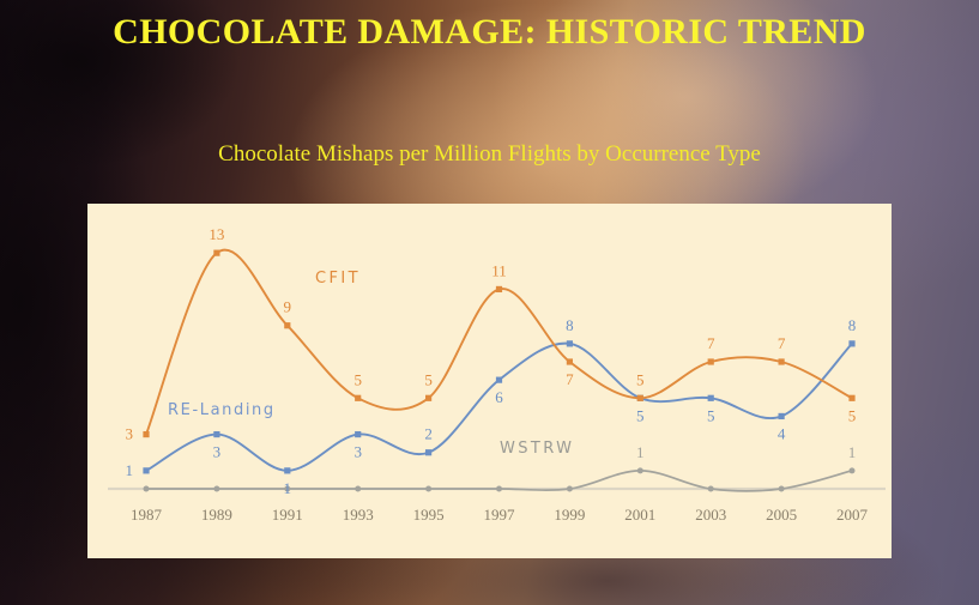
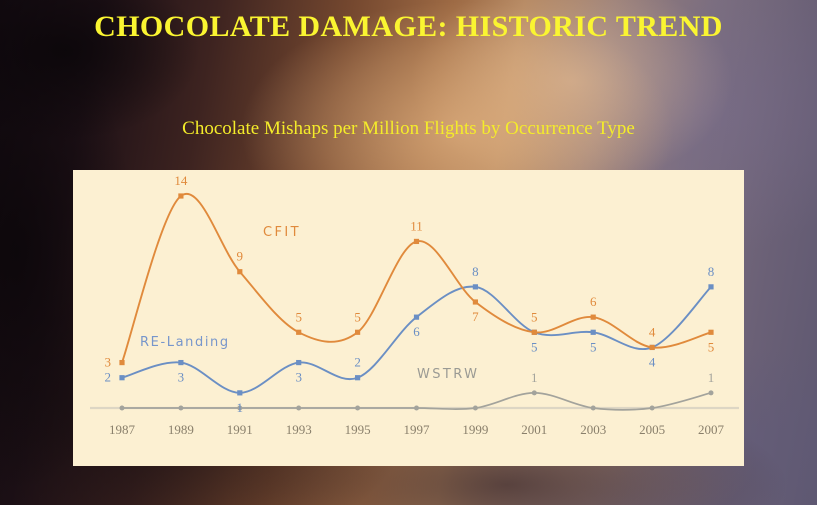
RE-Landing/1987: 1 -> 2
CFIT/1989: 13 -> 14
CFIT/2003: 7 -> 6
CFIT/2005: 7 -> 4
